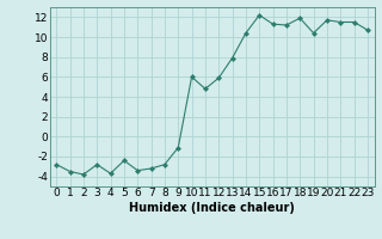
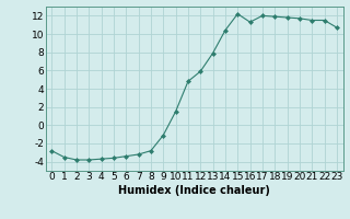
3: -2.8 -> -3.8
5: -2.4 -> -3.6
10: 6.0 -> 1.5
17: 11.2 -> 12.0
19: 10.4 -> 11.8
